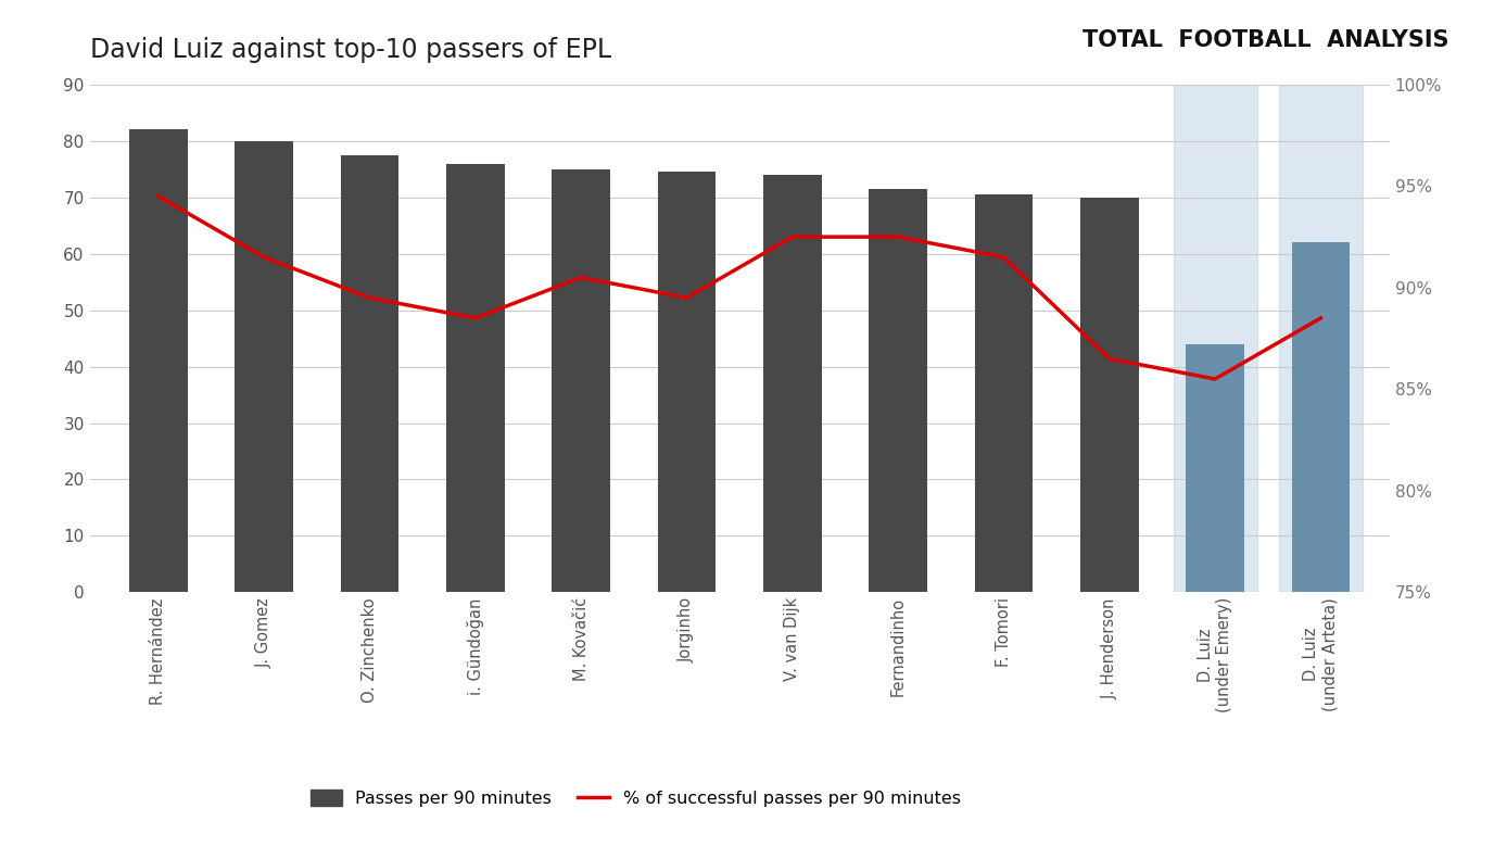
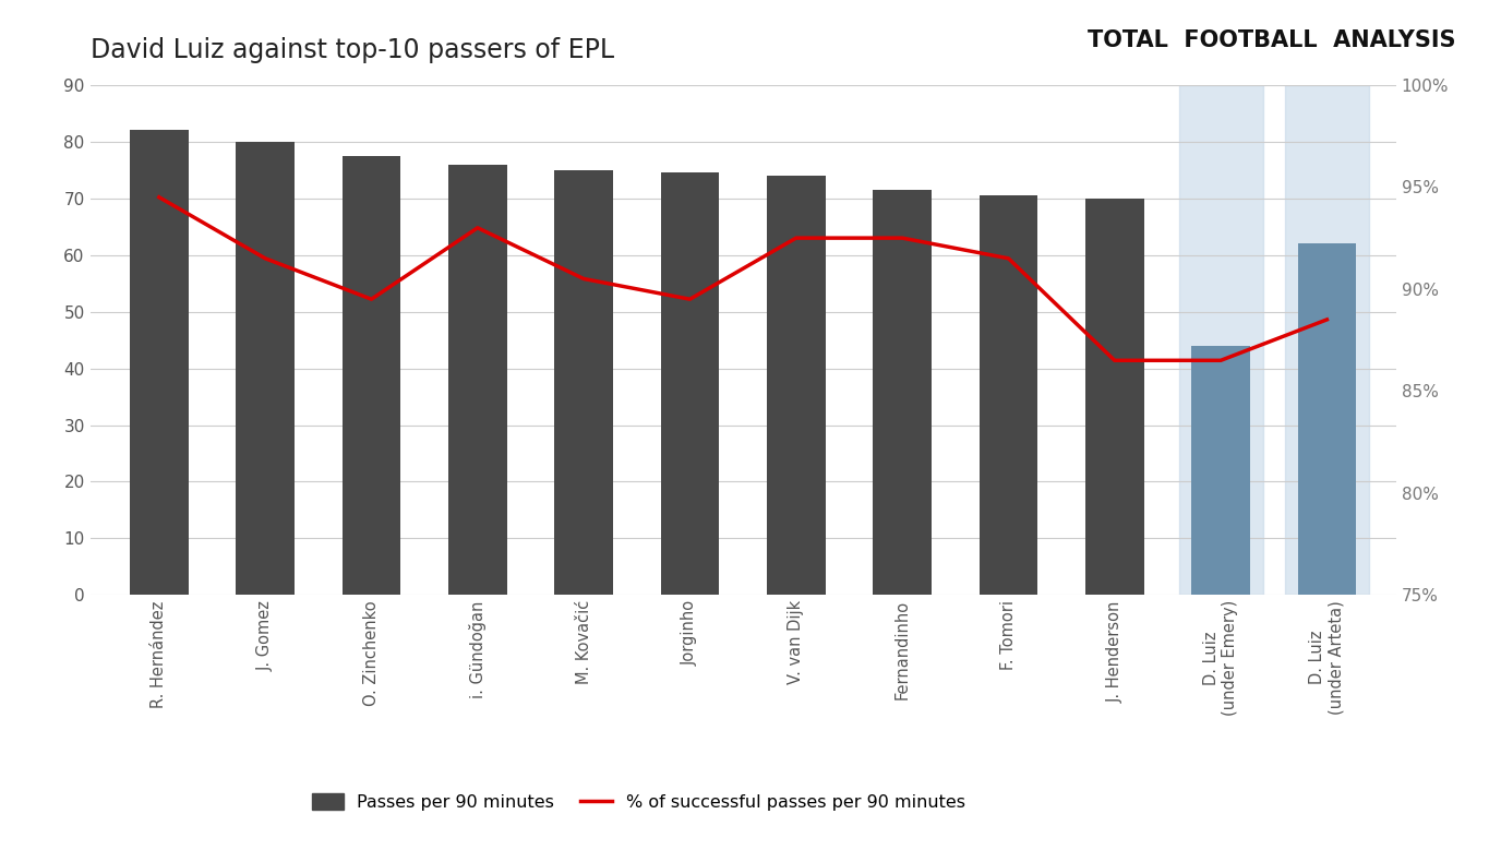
% of successful passes per 90 minutes/i. Gündoğan: 88.5% -> 93.0%
% of successful passes per 90 minutes/D. Luiz (under Emery): 85.5% -> 86.5%
